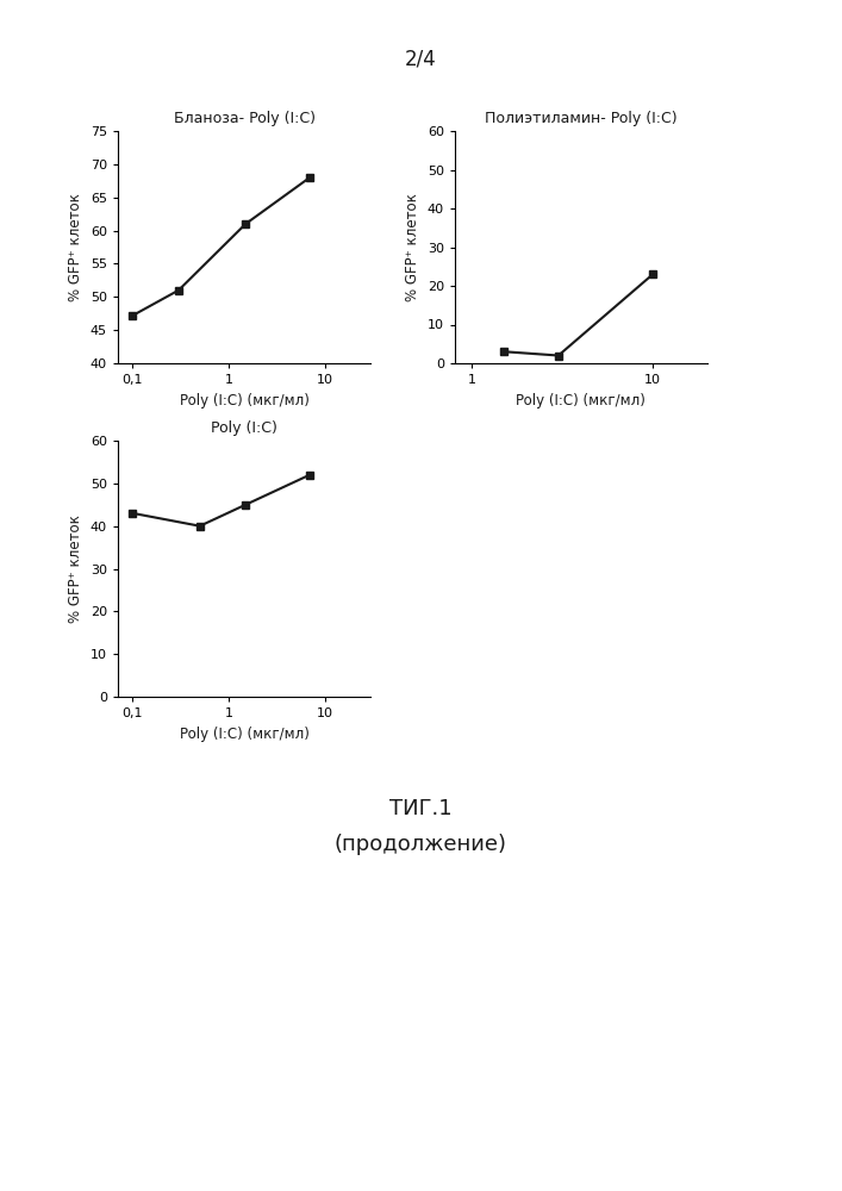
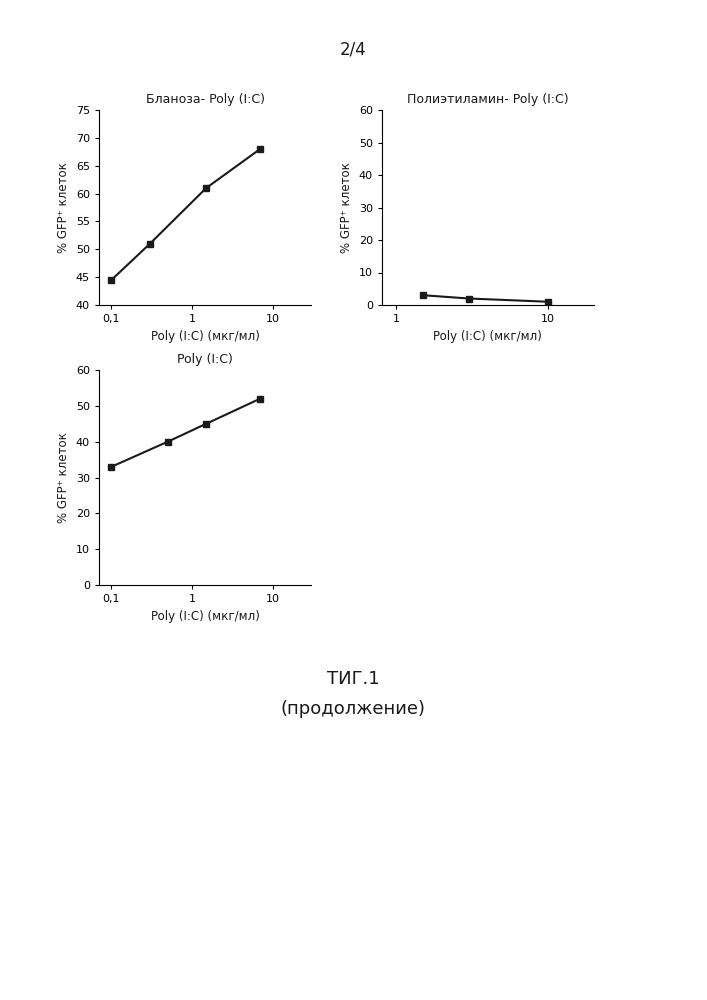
Бланоза- Poly (I:C)/0,1: 47.2 -> 44.5
Полиэтиламин- Poly (I:C)/10: 23 -> 1
Poly (I:C)/0,1: 43 -> 33
